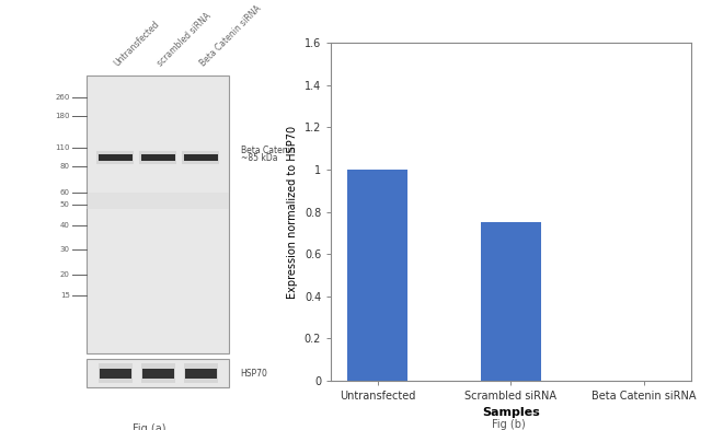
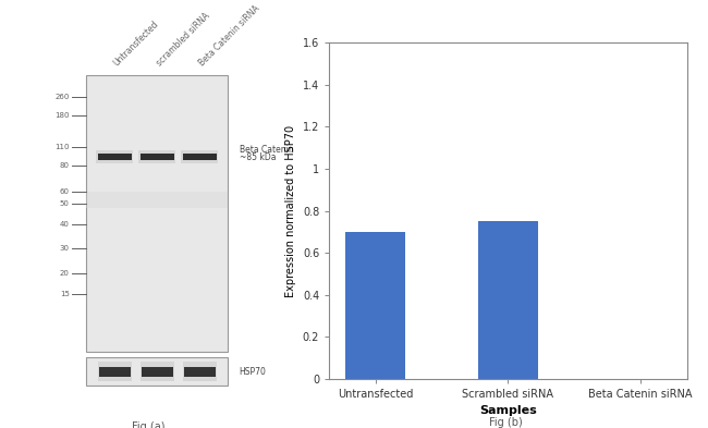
Untransfected: 1.00 -> 0.70
